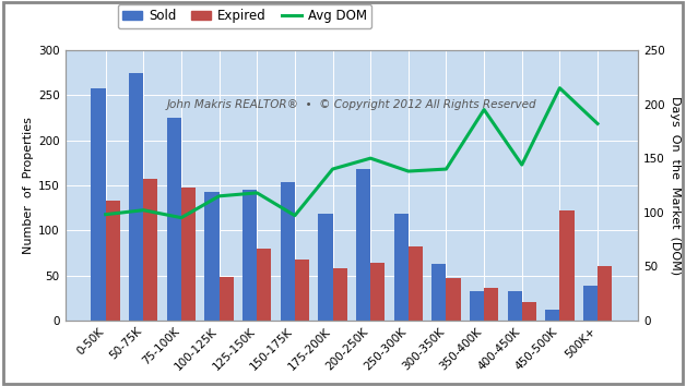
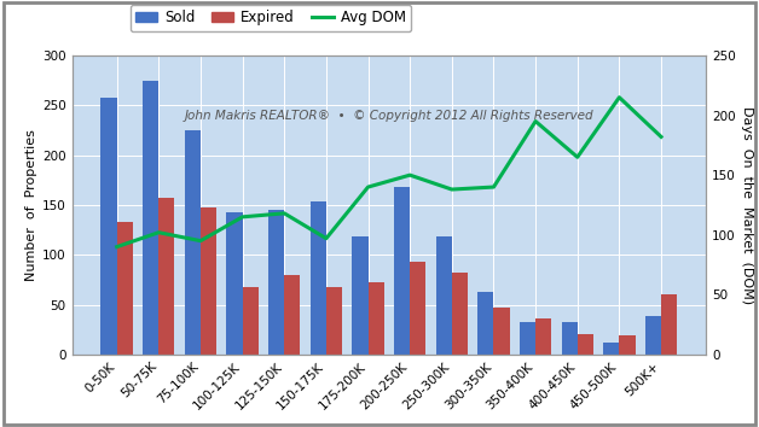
Avg DOM/0-50K: 98 -> 90
Expired/100-125K: 48 -> 67
Expired/175-200K: 58 -> 73
Expired/200-250K: 64 -> 93
Avg DOM/400-450K: 144 -> 165
Expired/450-500K: 122 -> 19
